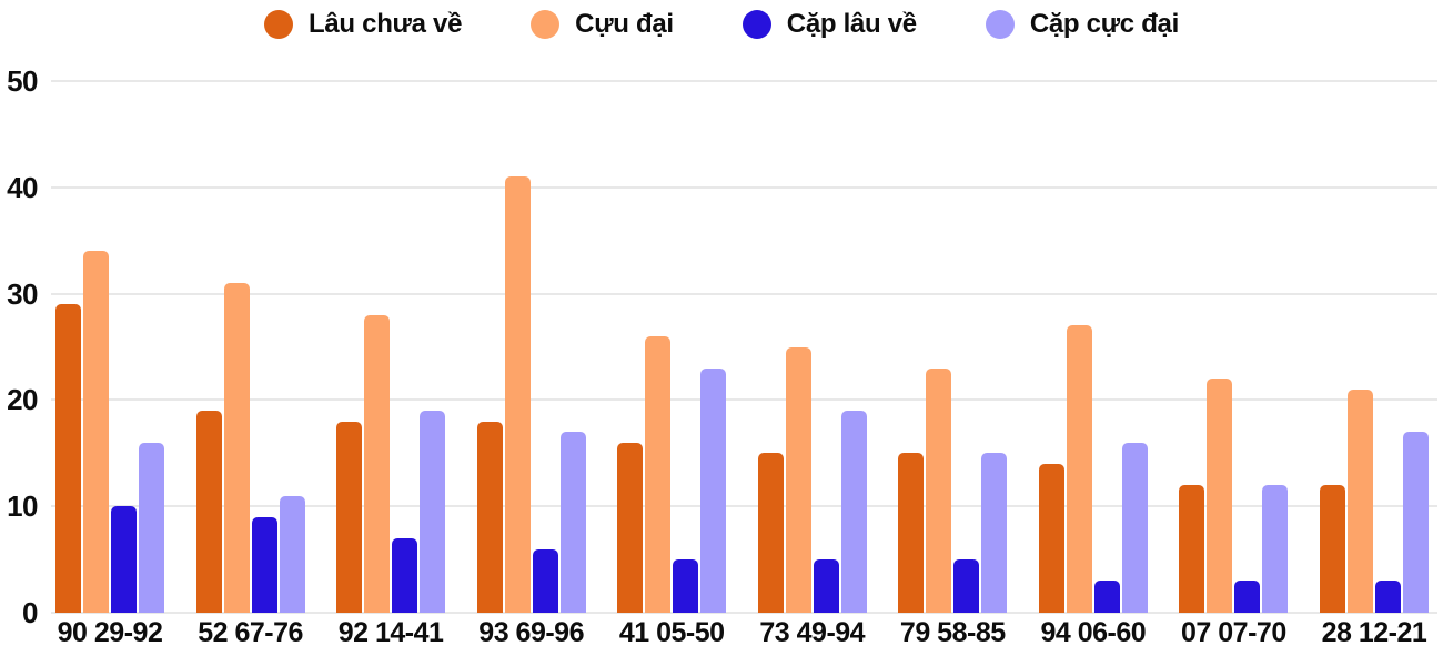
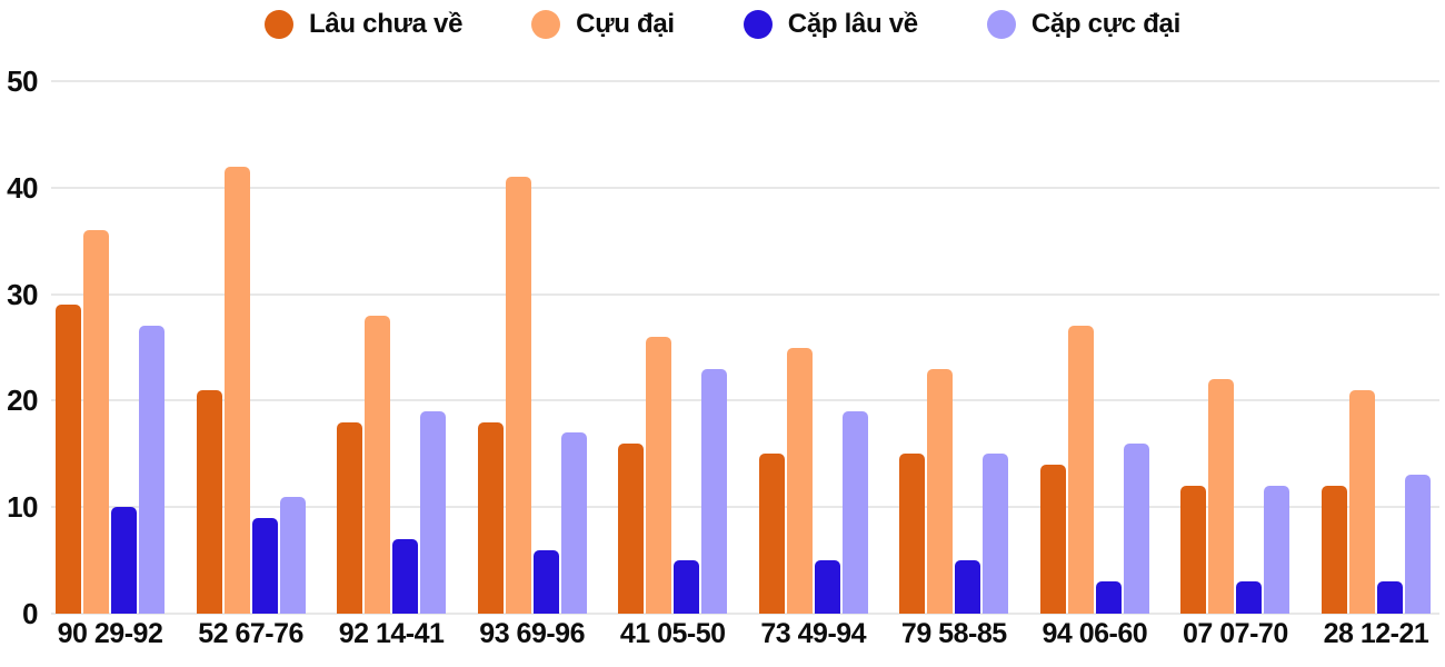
Cựu đại/90 29-92: 34 -> 36
Cặp cực đại/90 29-92: 16 -> 27
Lâu chưa về/52 67-76: 19 -> 21
Cựu đại/52 67-76: 31 -> 42
Cặp cực đại/28 12-21: 17 -> 13
